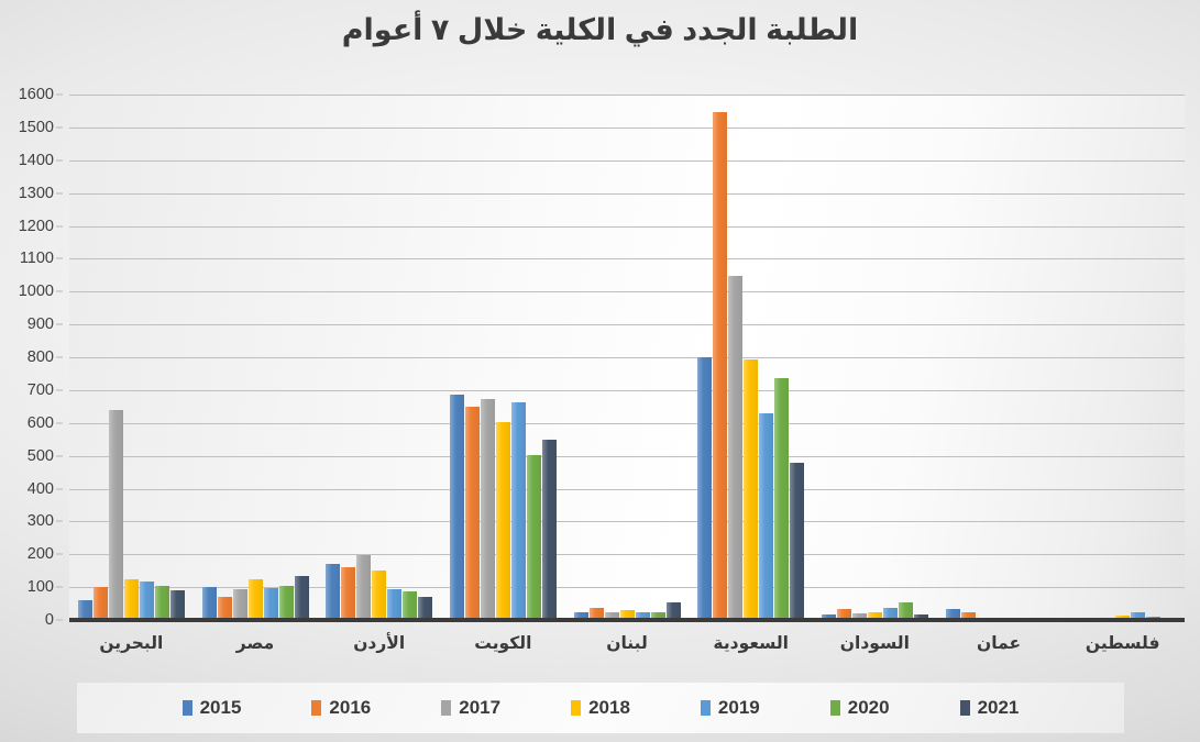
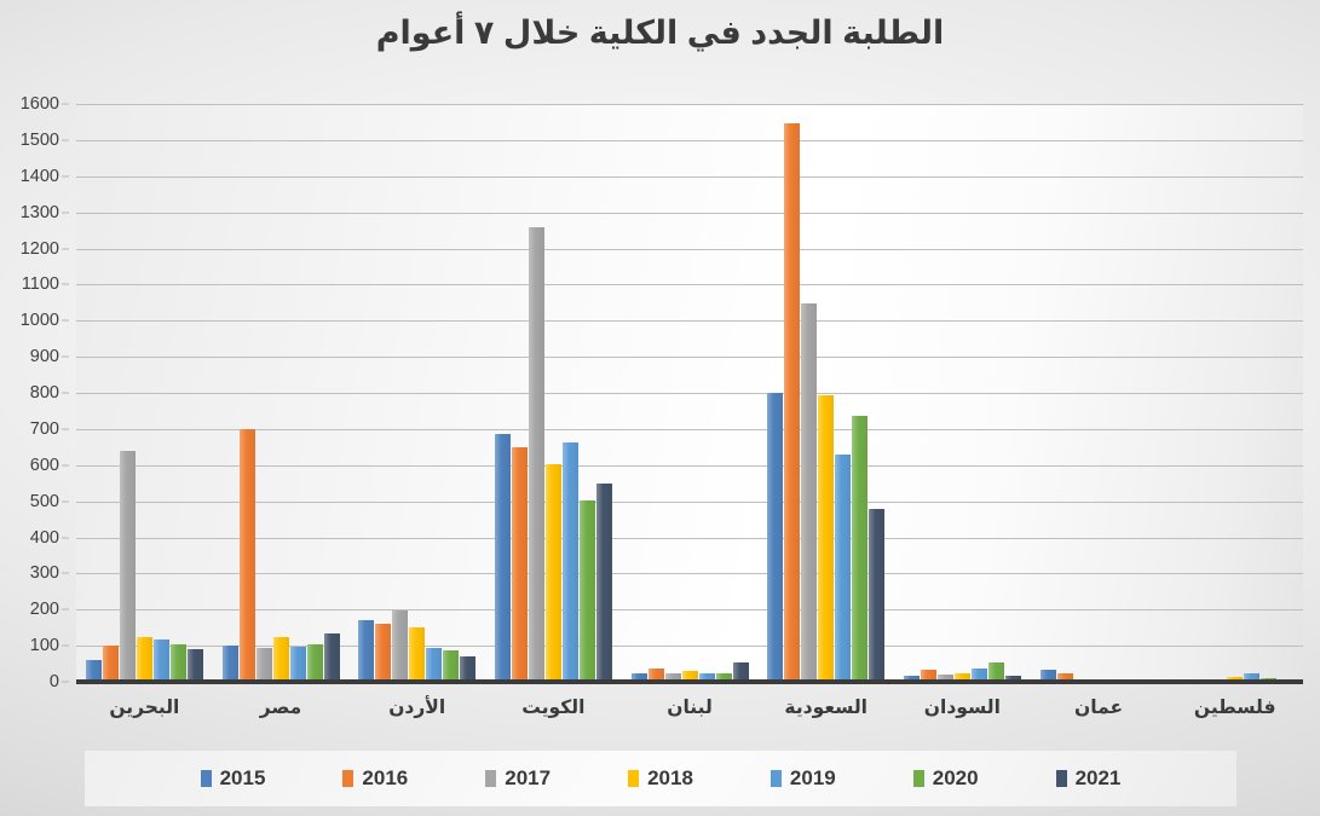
2016/مصر: 70 -> 700
2017/الكويت: 670 -> 1260
